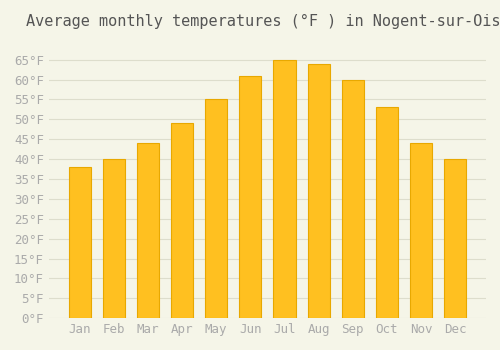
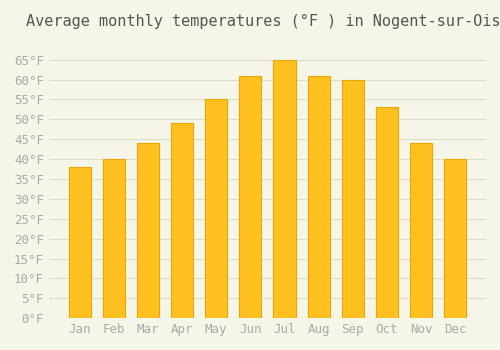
Aug: 64°F -> 61°F
